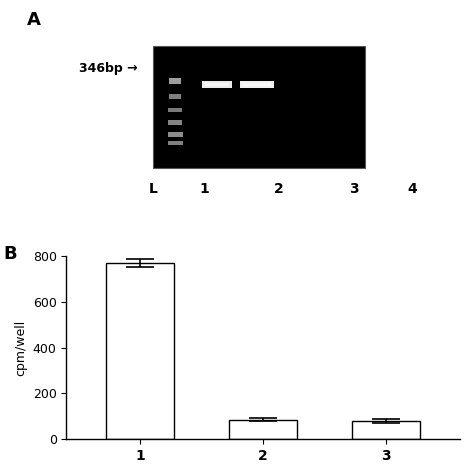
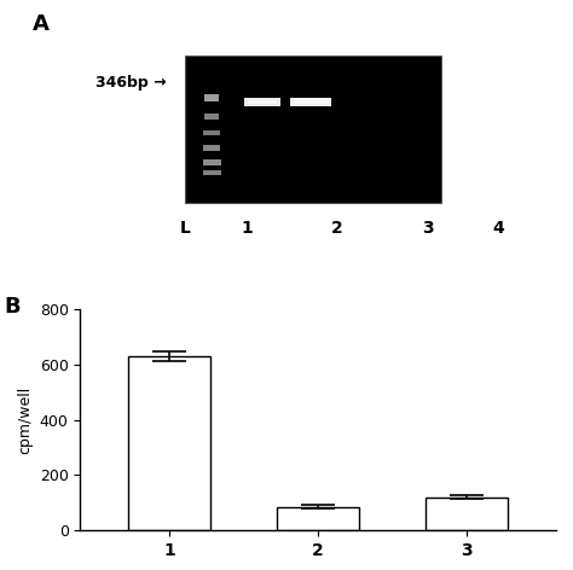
1: 770 -> 630
3: 80 -> 120
